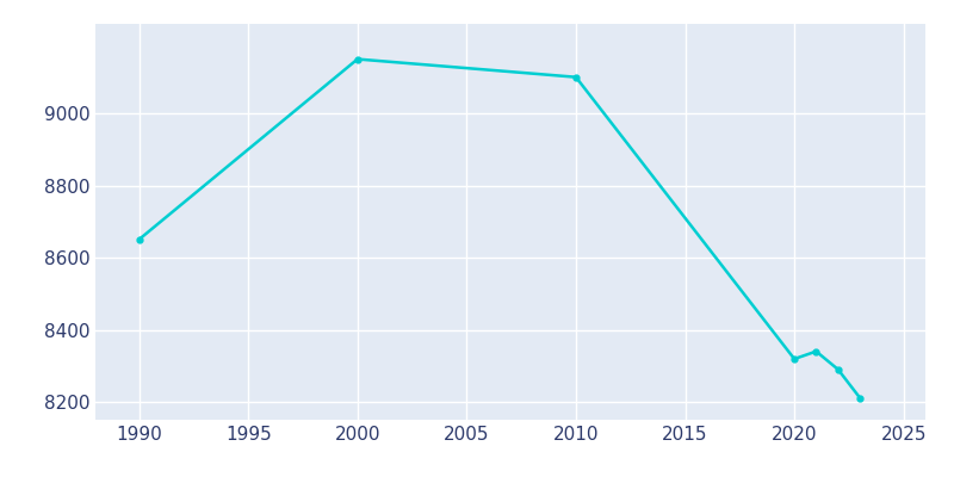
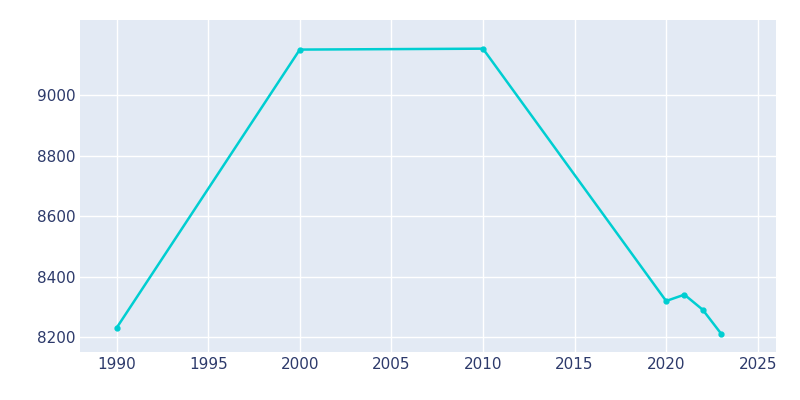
1990: 8651 -> 8230
2010: 9102 -> 9155
